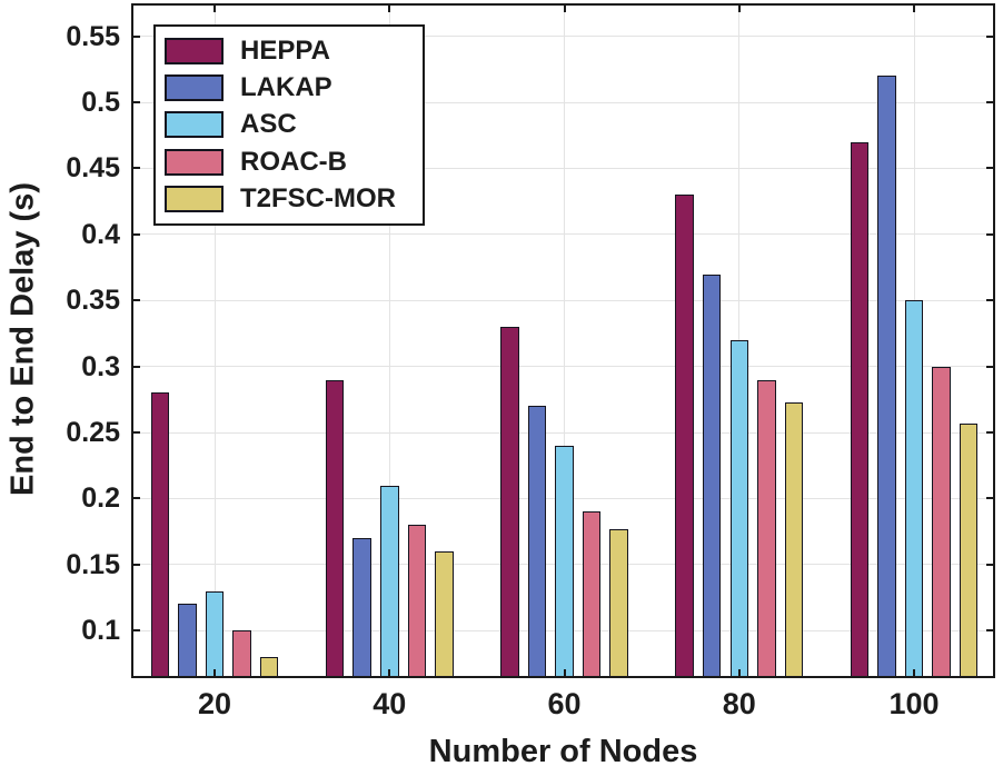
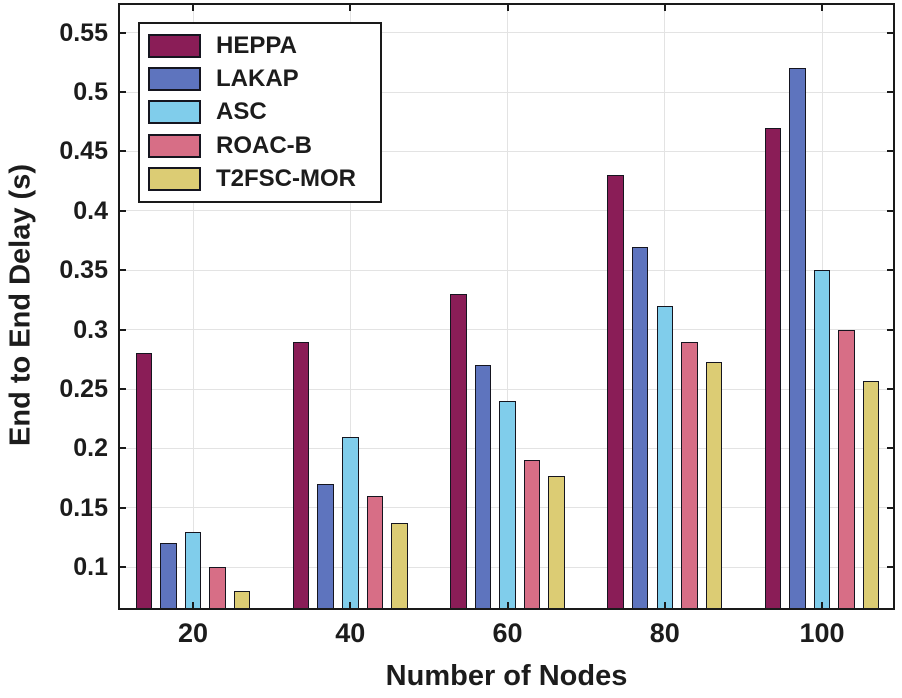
ROAC-B/40: 0.18 -> 0.16
T2FSC-MOR/40: 0.160 -> 0.137
